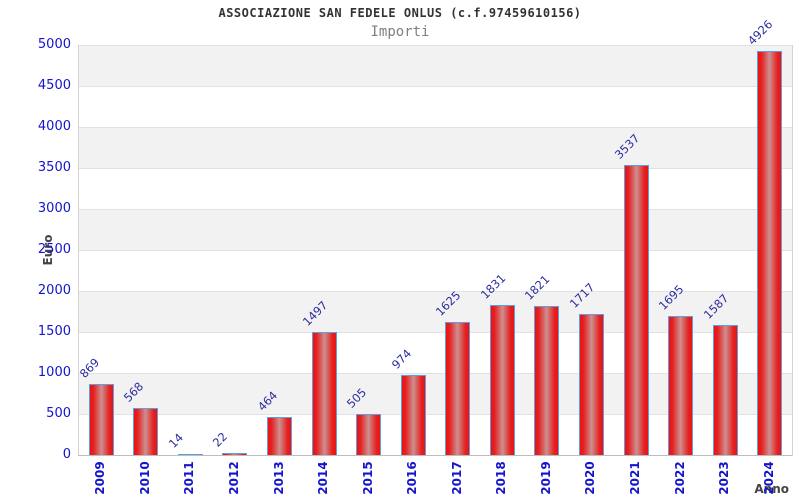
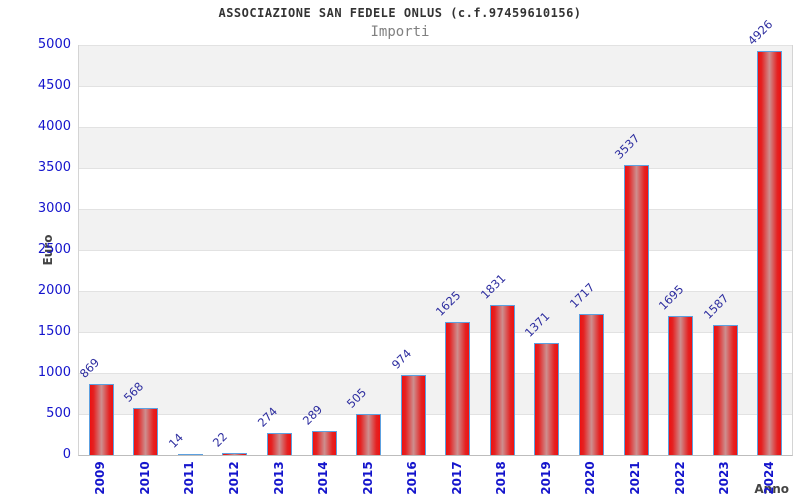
2013: 464 -> 274
2014: 1497 -> 289
2019: 1821 -> 1371
